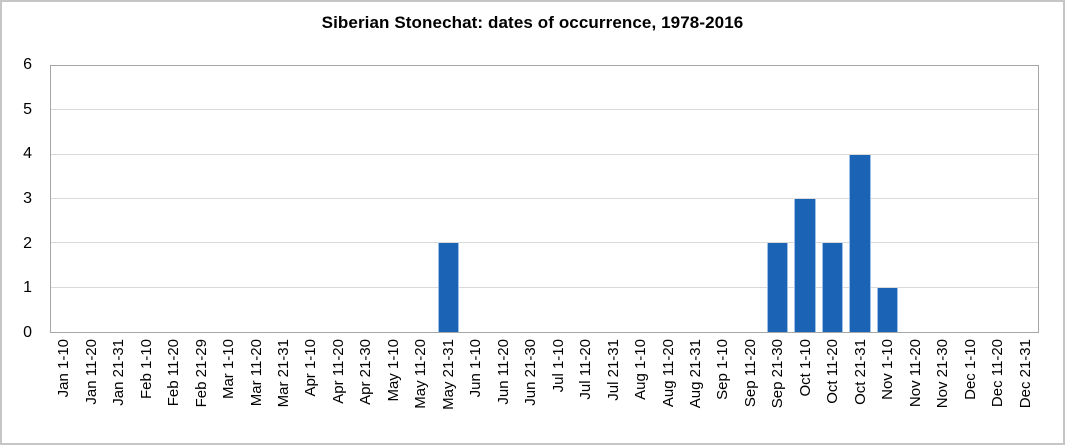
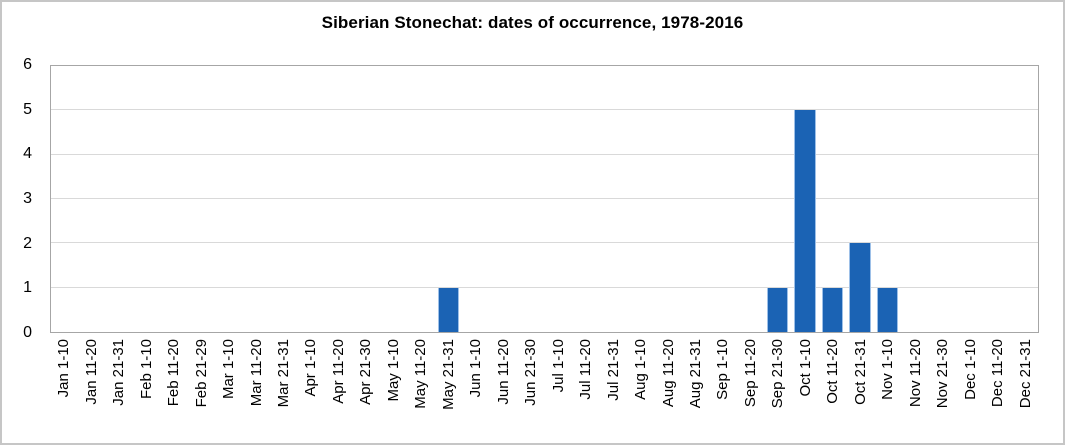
May 21-31: 2 -> 1
Sep 21-30: 2 -> 1
Oct 1-10: 3 -> 5
Oct 11-20: 2 -> 1
Oct 21-31: 4 -> 2
